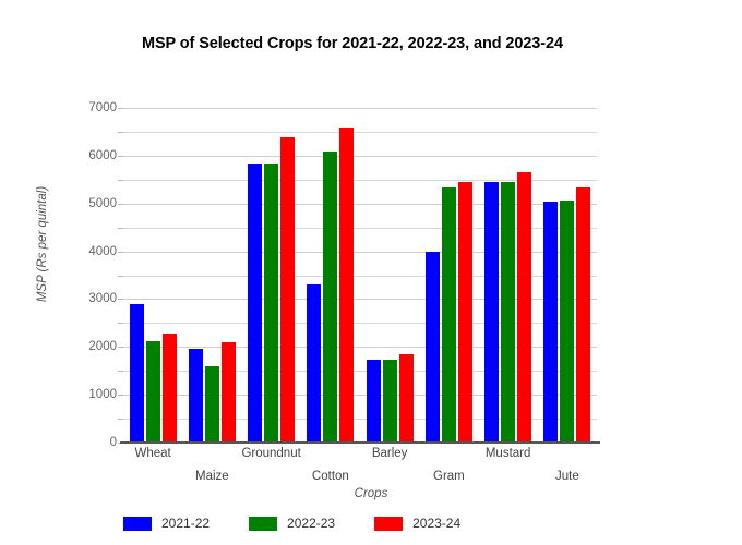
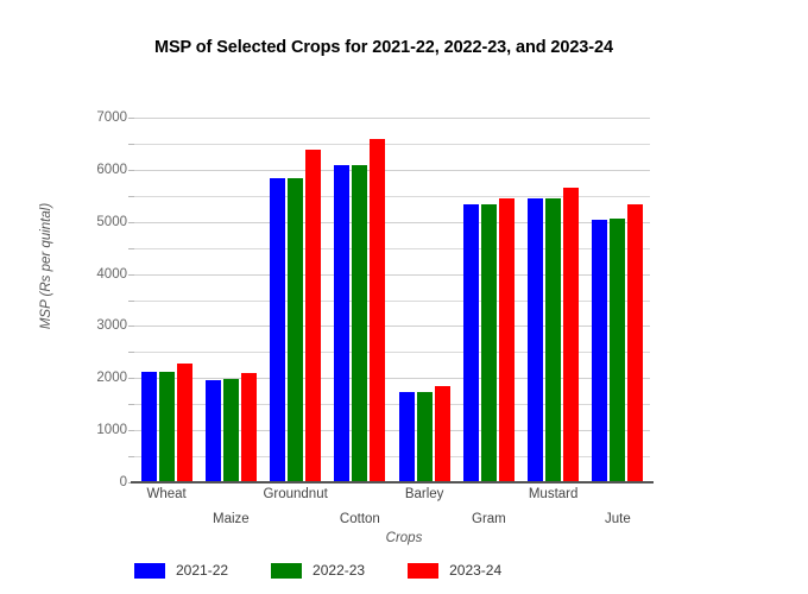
2021-22/Wheat: 2900 -> 2100
2022-23/Maize: 1600 -> 2000
2021-22/Cotton: 3300 -> 6100
2021-22/Gram: 4000 -> 5300
